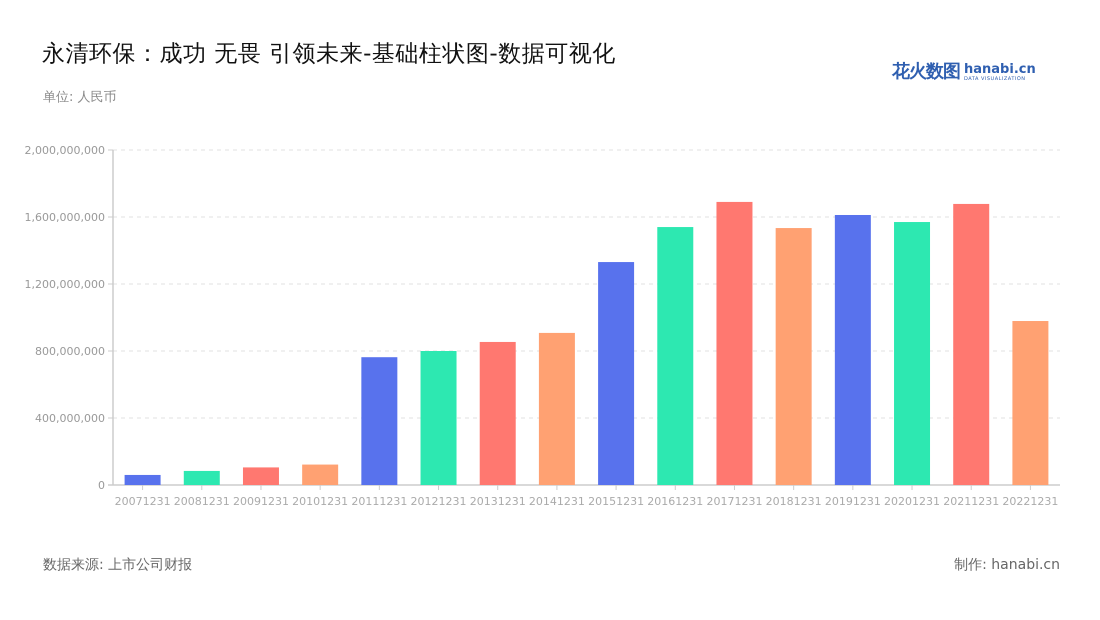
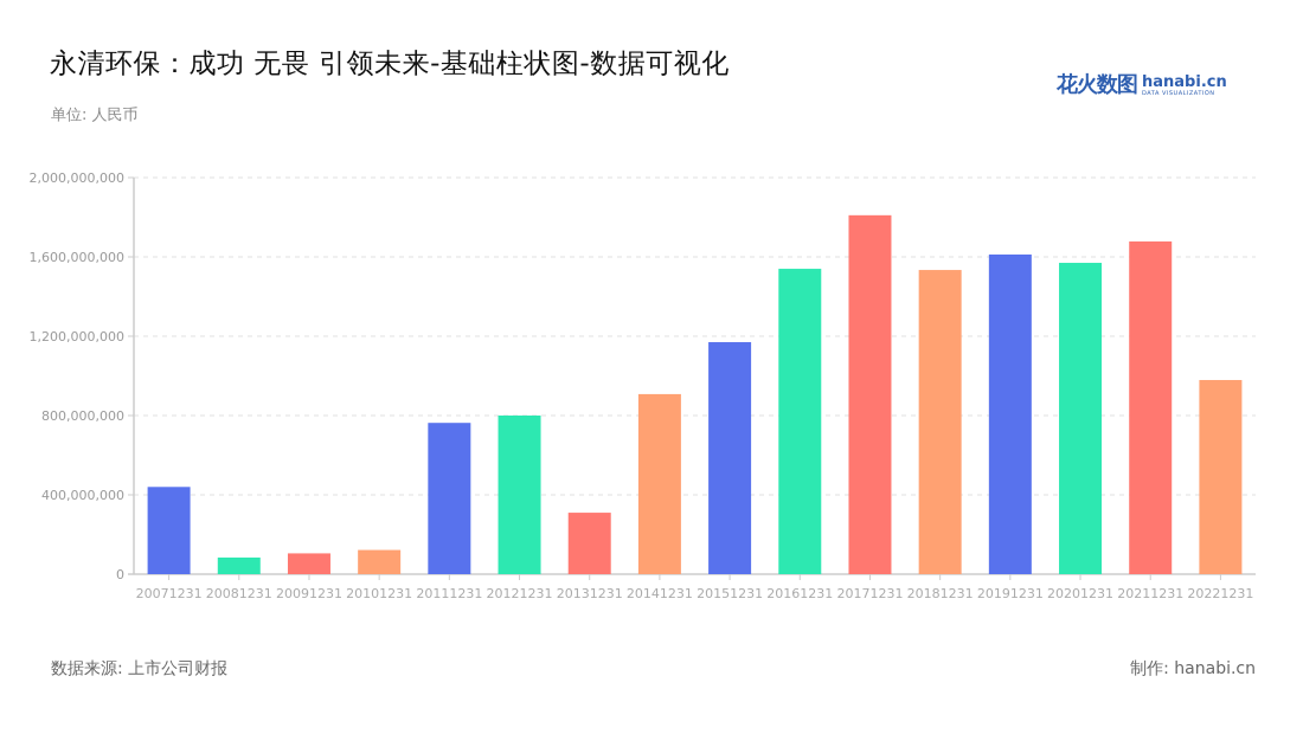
20071231: 60000000 -> 440000000
20131231: 850000000 -> 310000000
20151231: 1330000000 -> 1170000000
20171231: 1690000000 -> 1810000000
